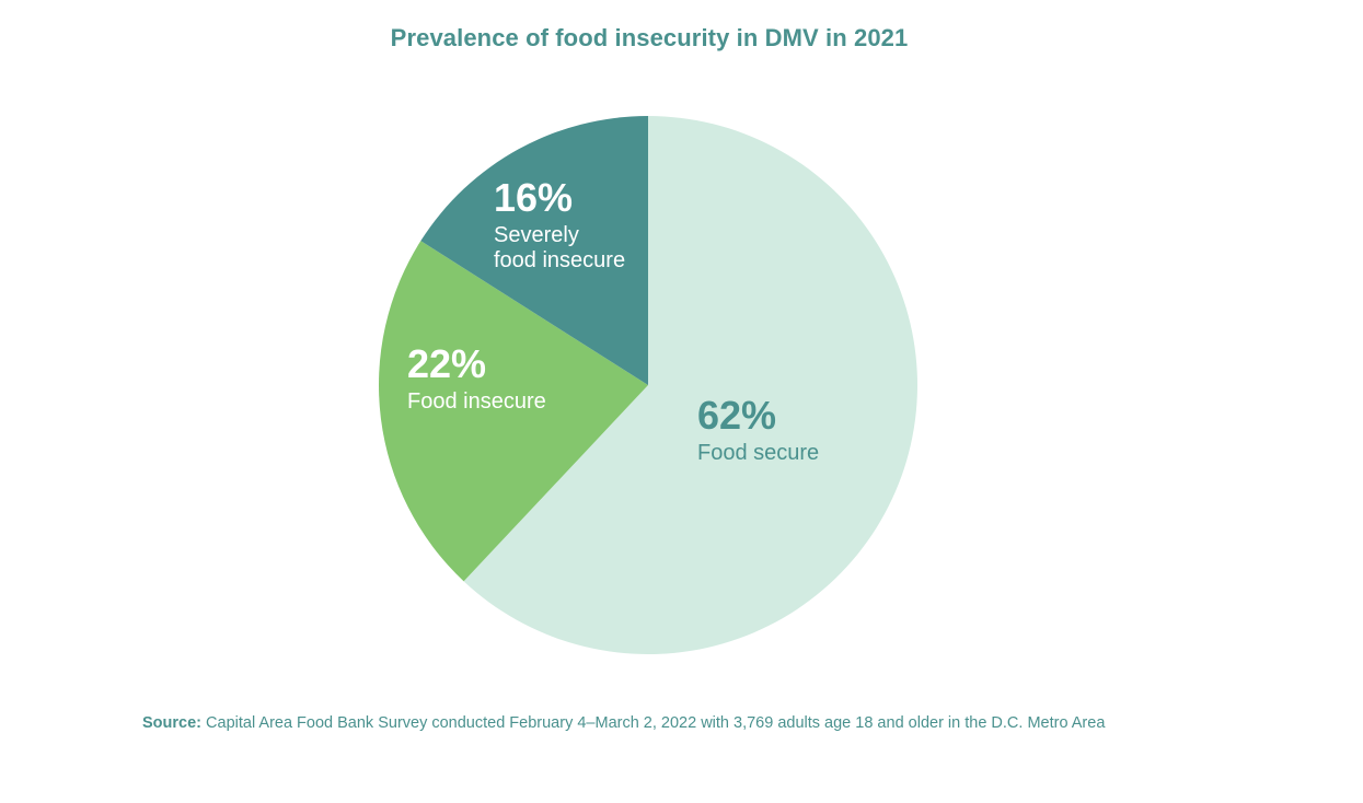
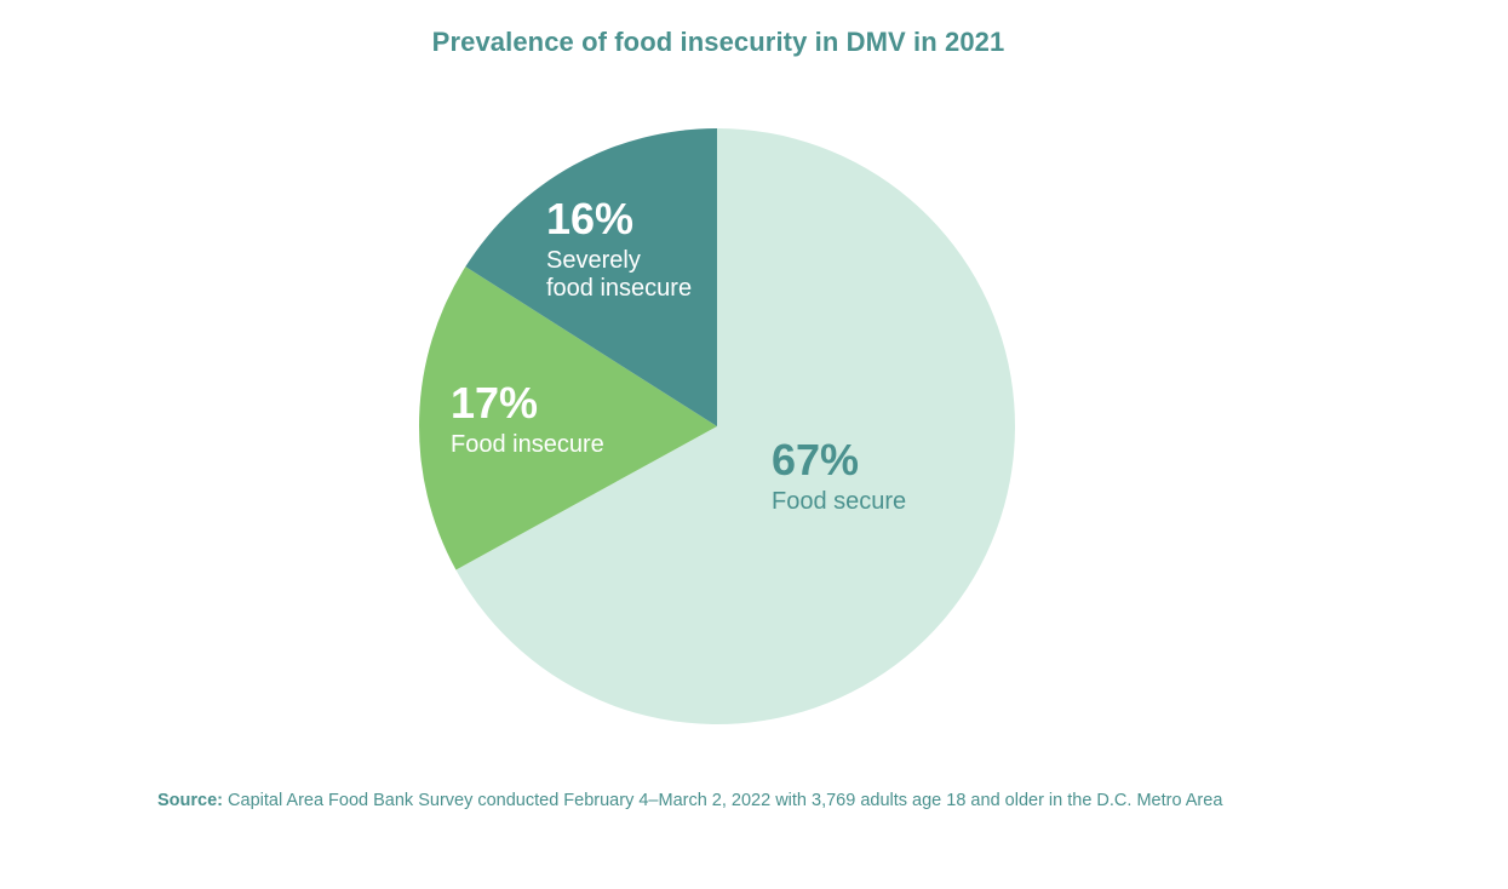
Food secure: 62% -> 67%
Food insecure: 22% -> 17%
